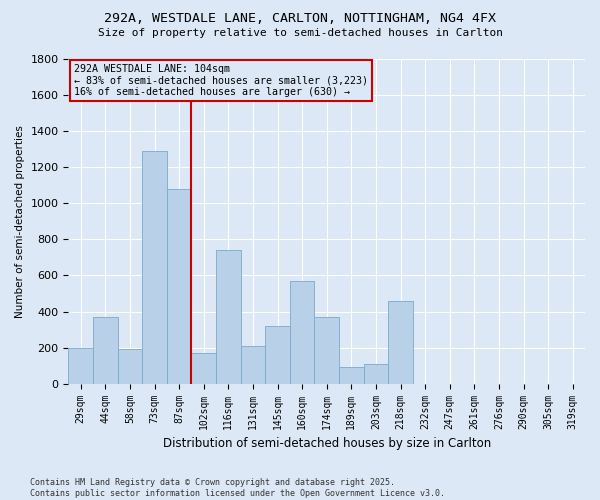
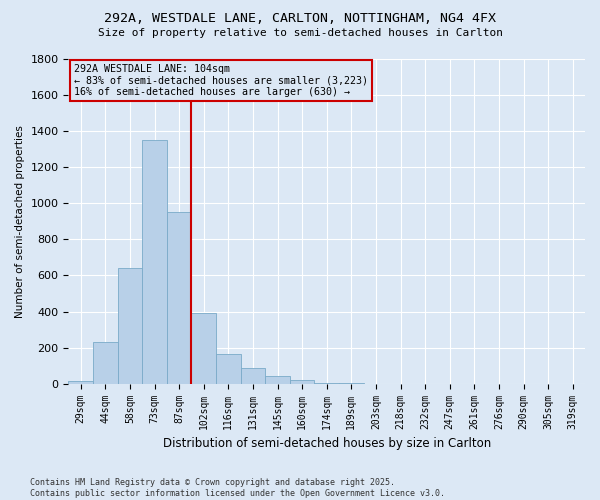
29sqm: 200 -> 20
44sqm: 370 -> 230
58sqm: 190 -> 640
73sqm: 1290 -> 1350
87sqm: 1080 -> 950
102sqm: 170 -> 390
116sqm: 740 -> 160
131sqm: 210 -> 80
145sqm: 320 -> 40
160sqm: 570 -> 20
174sqm: 370 -> 0
189sqm: 90 -> 0
203sqm: 110 -> 0
218sqm: 460 -> 0
